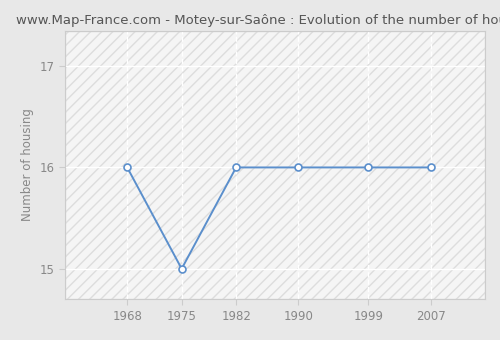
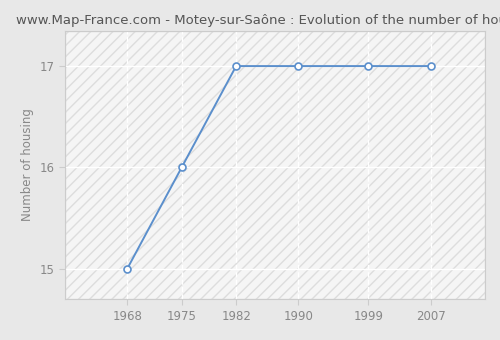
1968: 16 -> 15
1975: 15 -> 16
1982: 16 -> 17
1990: 16 -> 17
1999: 16 -> 17
2007: 16 -> 17
